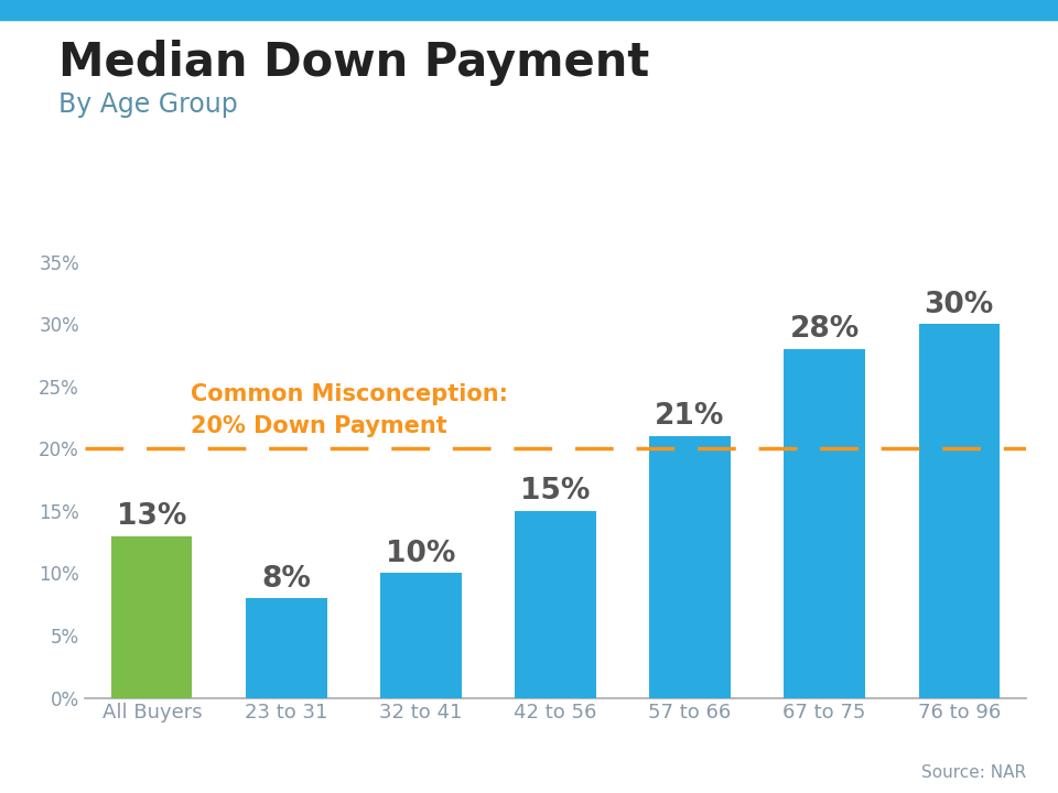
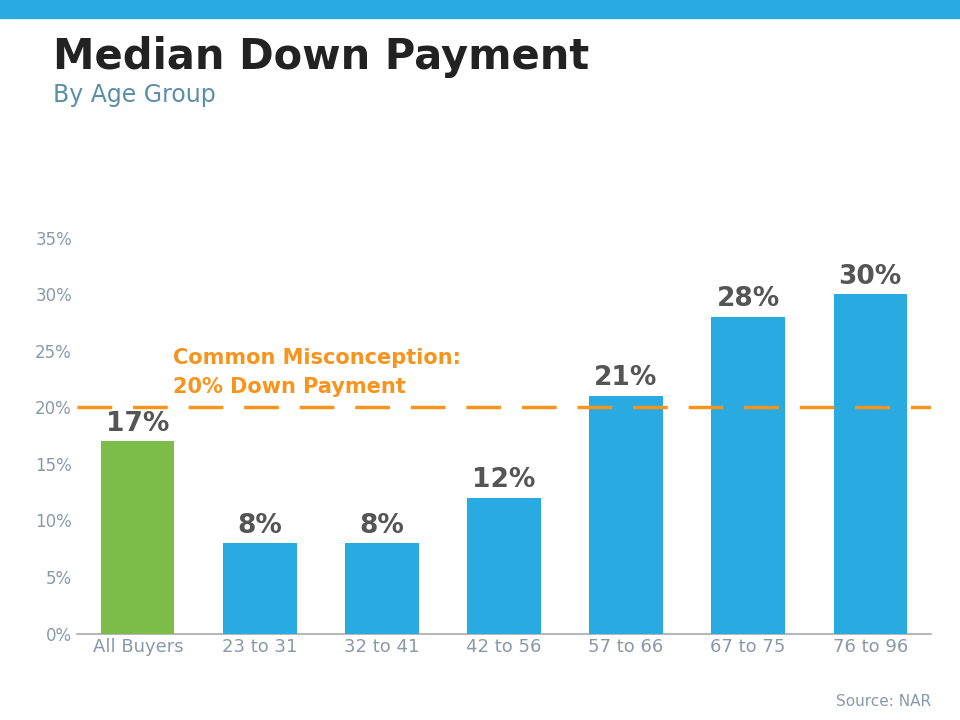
All Buyers: 13% -> 17%
32 to 41: 10% -> 8%
42 to 56: 15% -> 12%
